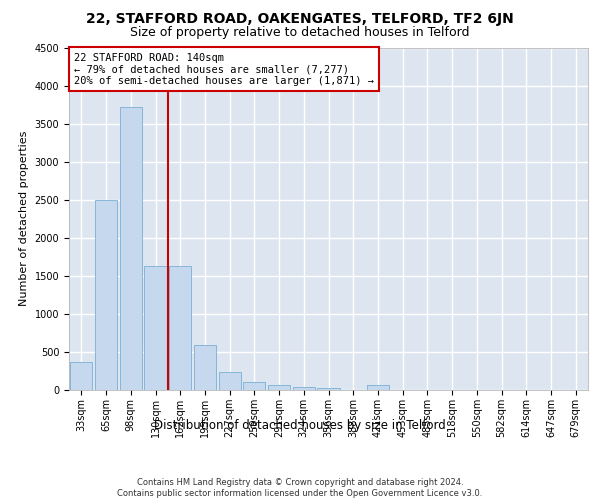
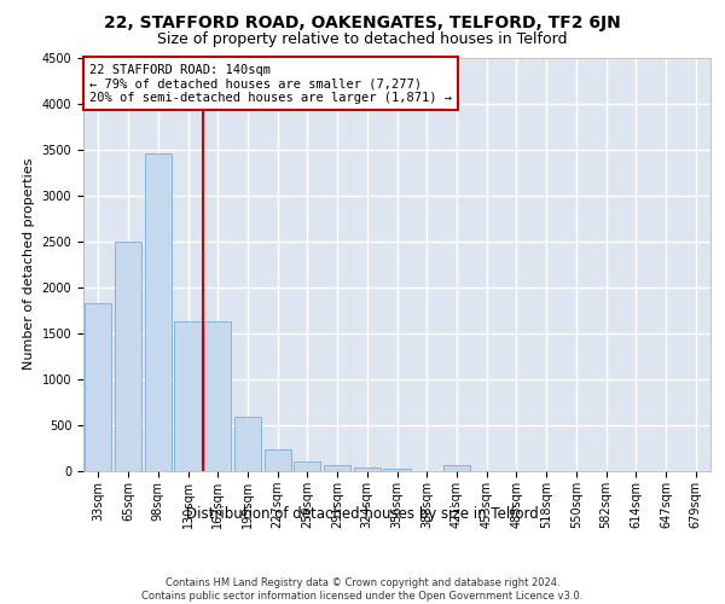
33sqm: 370 -> 1820
98sqm: 3720 -> 3460
